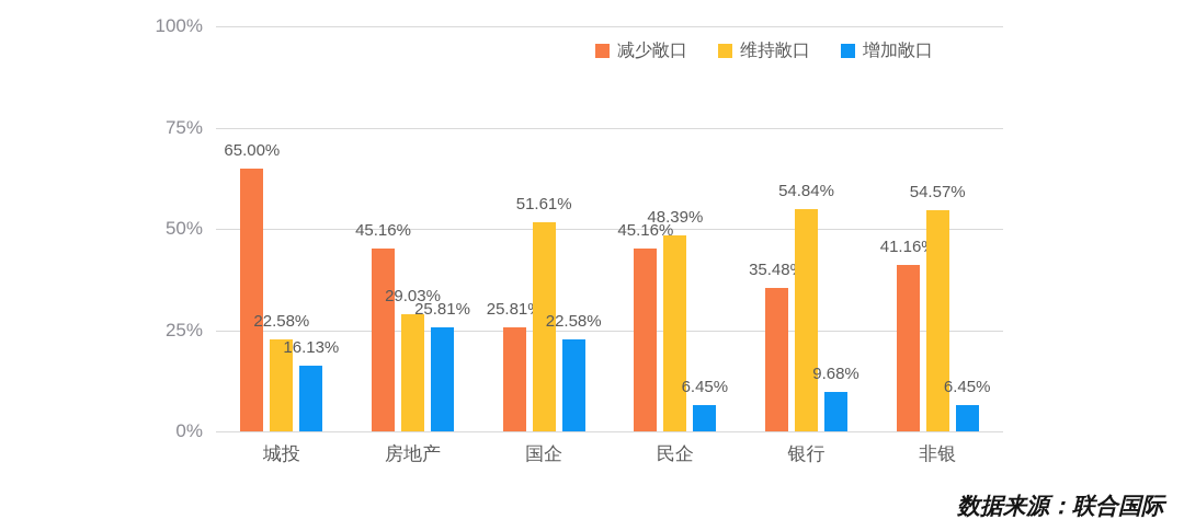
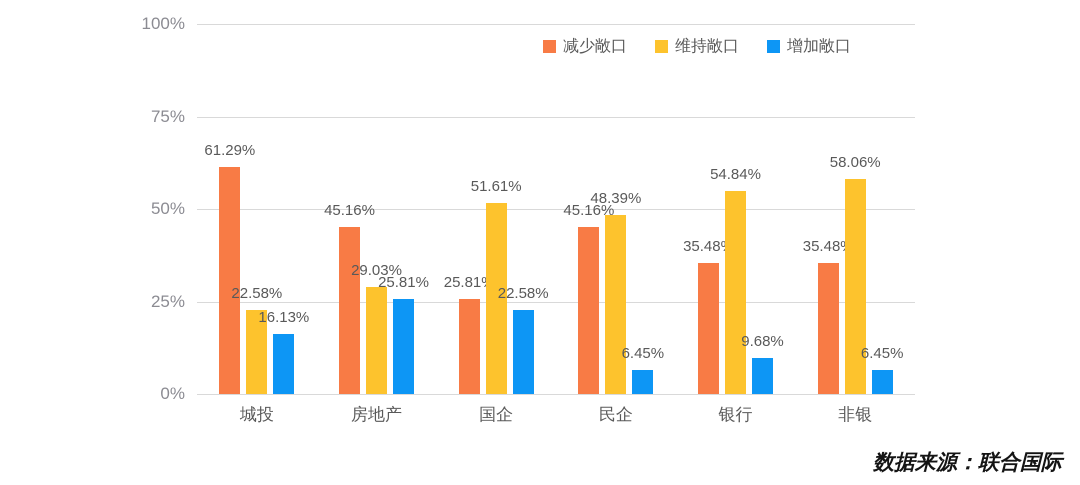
减少敞口/城投: 65.00% -> 61.29%
减少敞口/非银: 41.16% -> 35.48%
维持敞口/非银: 54.57% -> 58.06%
